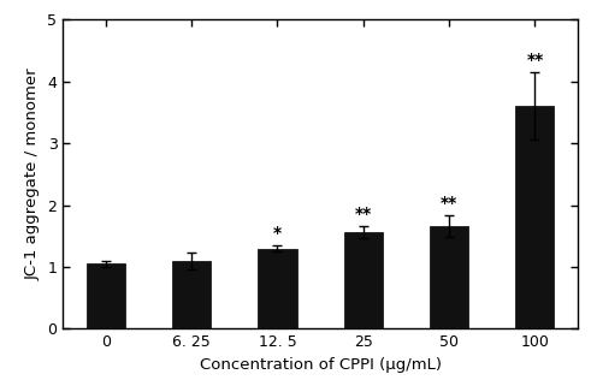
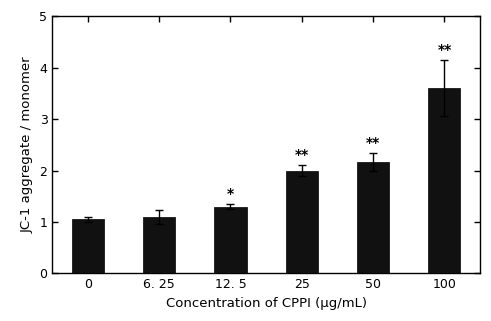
25: 1.56 -> 2.00
50: 1.66 -> 2.17
